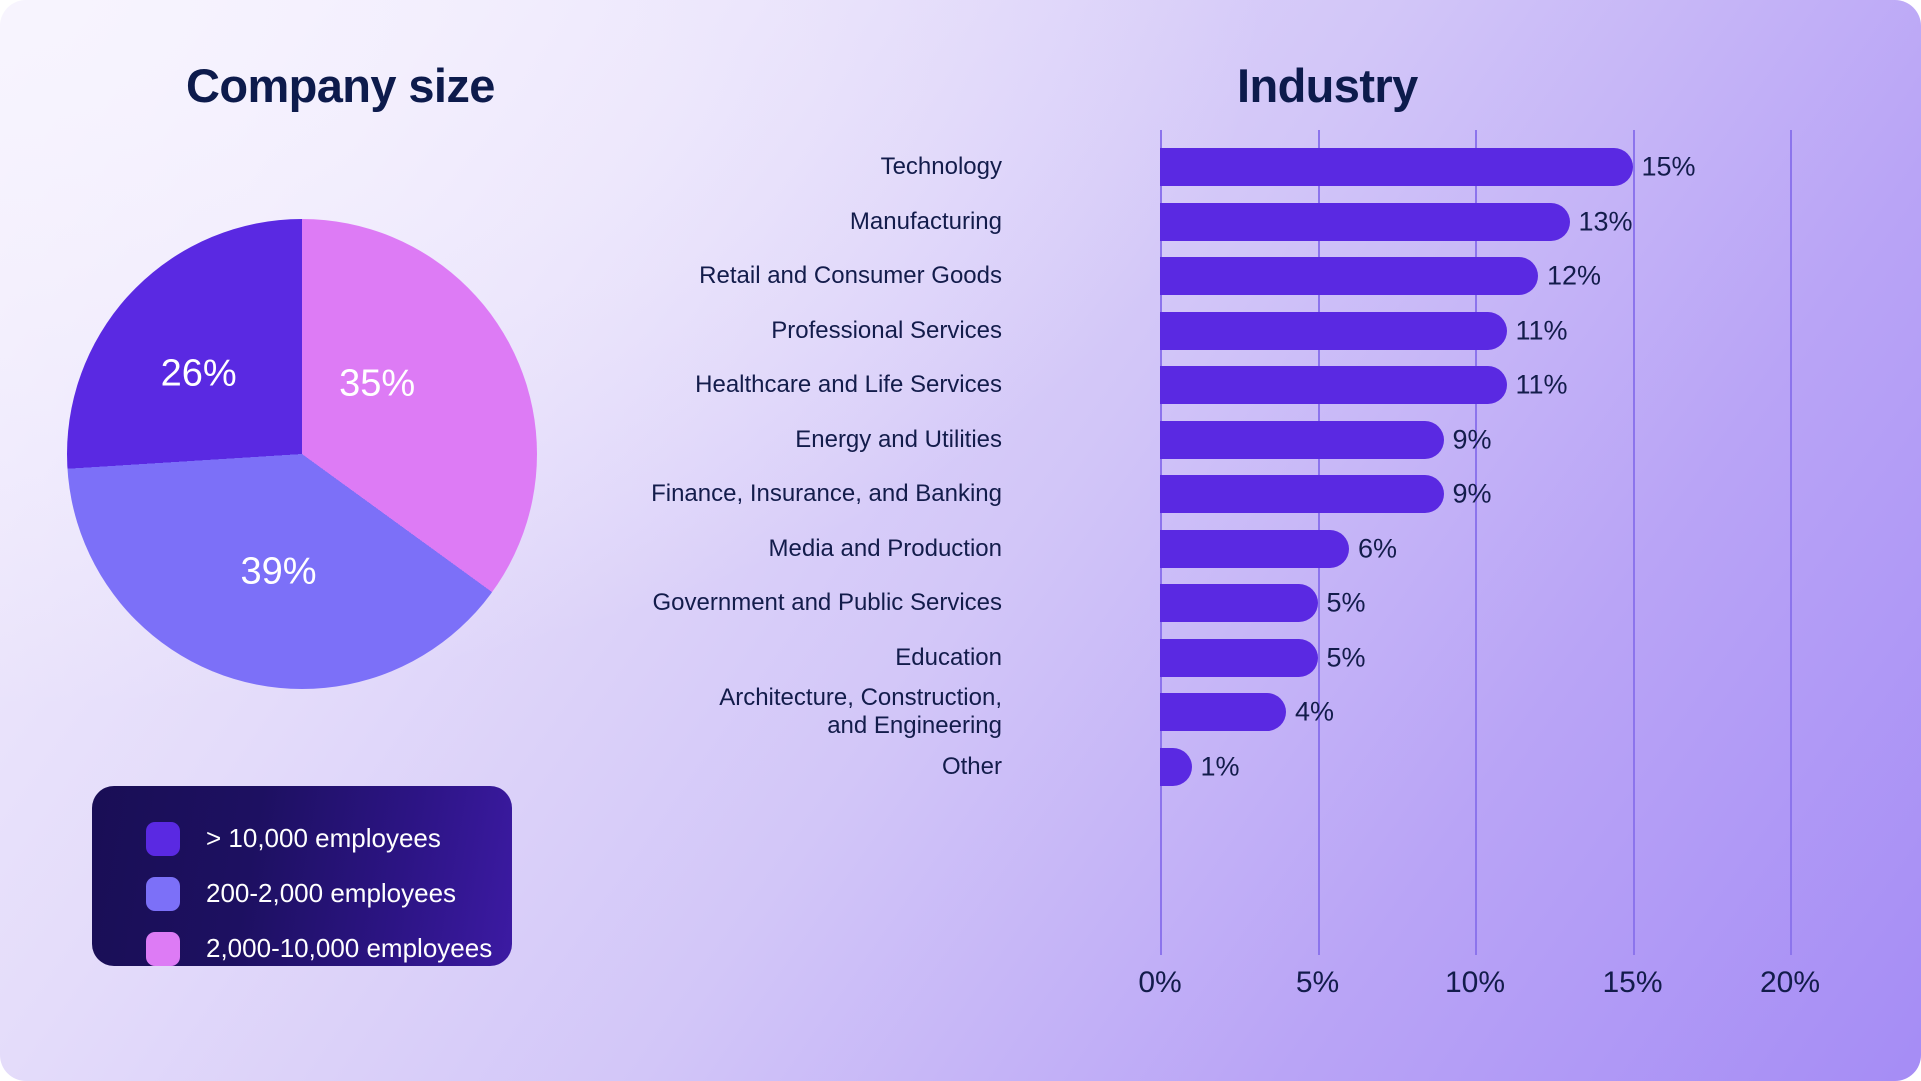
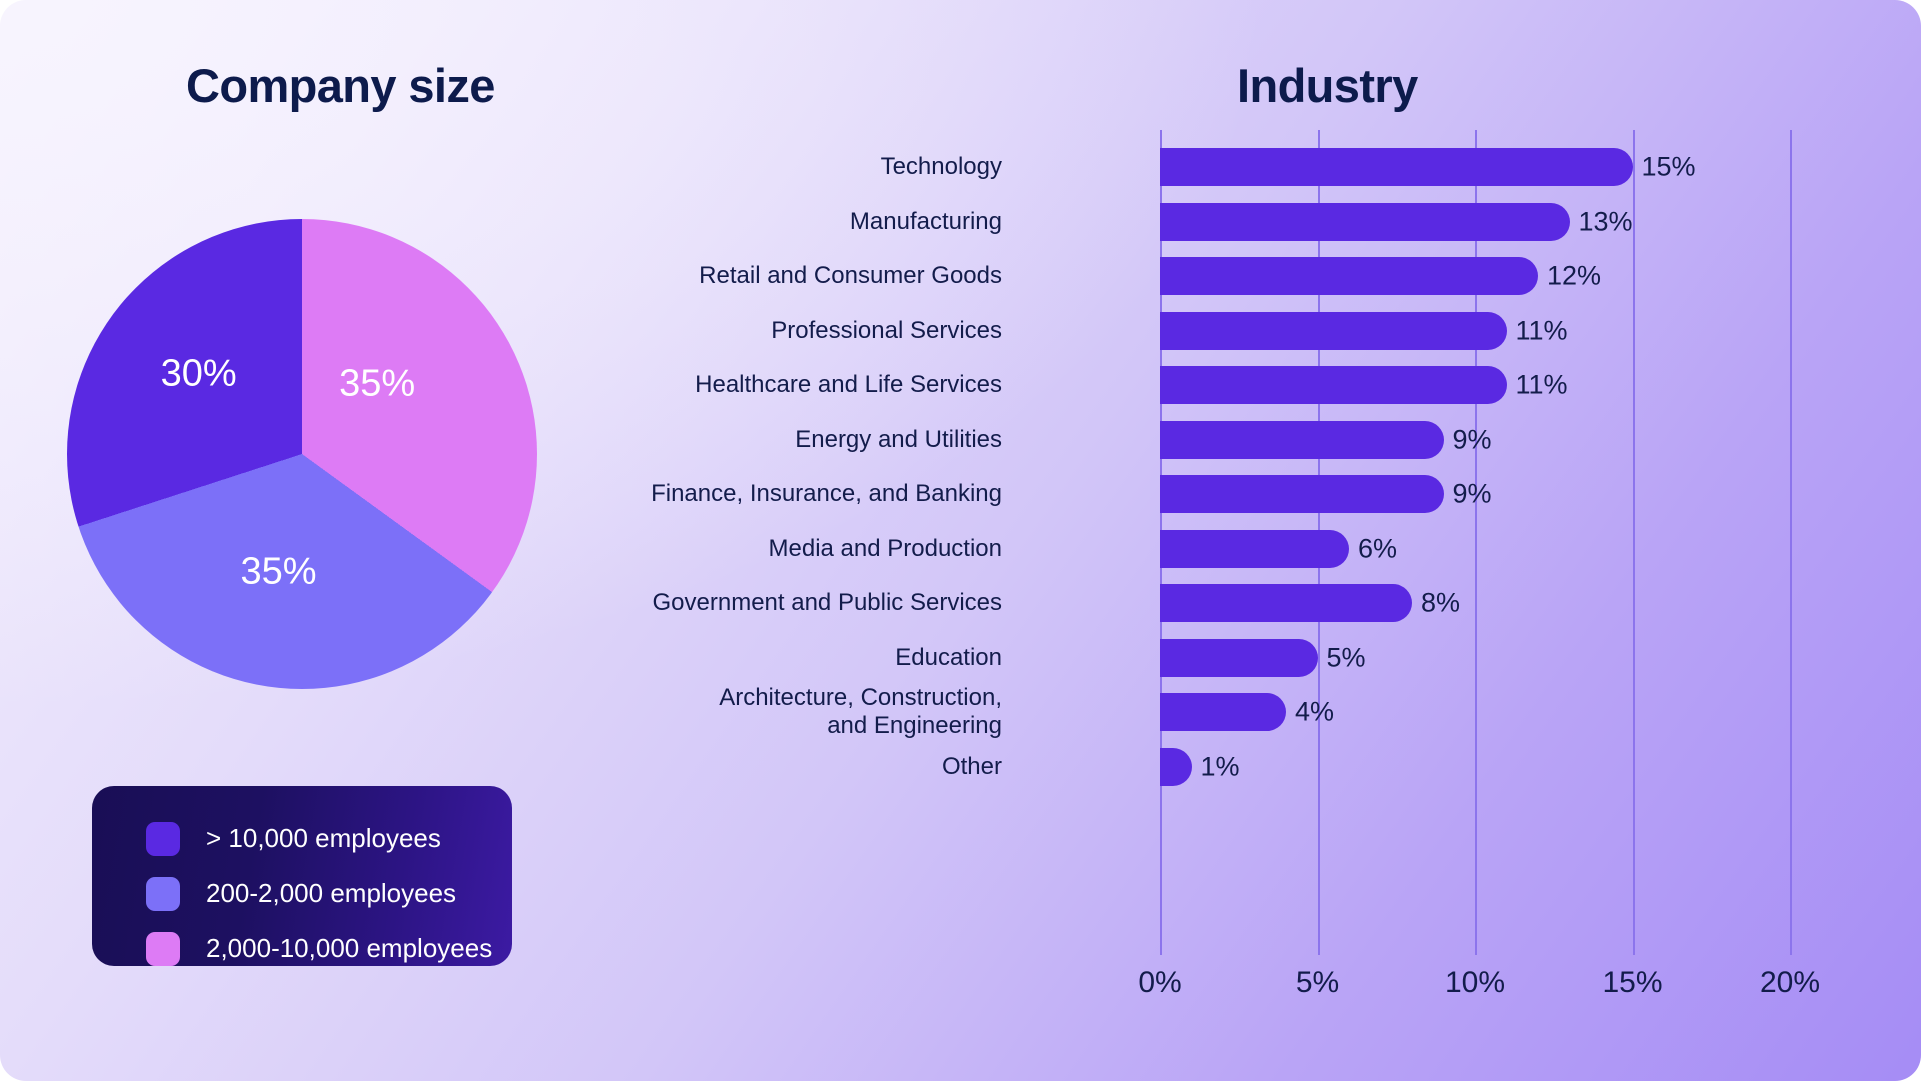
Company size/200-2,000 employees: 39% -> 35%
Company size/> 10,000 employees: 26% -> 30%
Industry/Government and Public Services: 5% -> 8%
